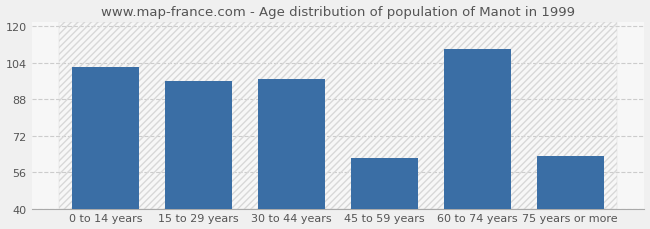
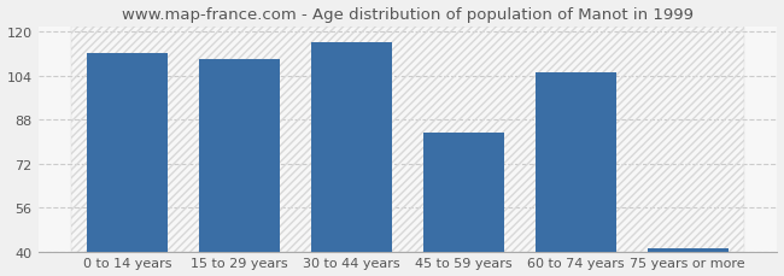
0 to 14 years: 102 -> 112
15 to 29 years: 96 -> 110
30 to 44 years: 97 -> 116
45 to 59 years: 62 -> 83
60 to 74 years: 110 -> 105
75 years or more: 63 -> 41
